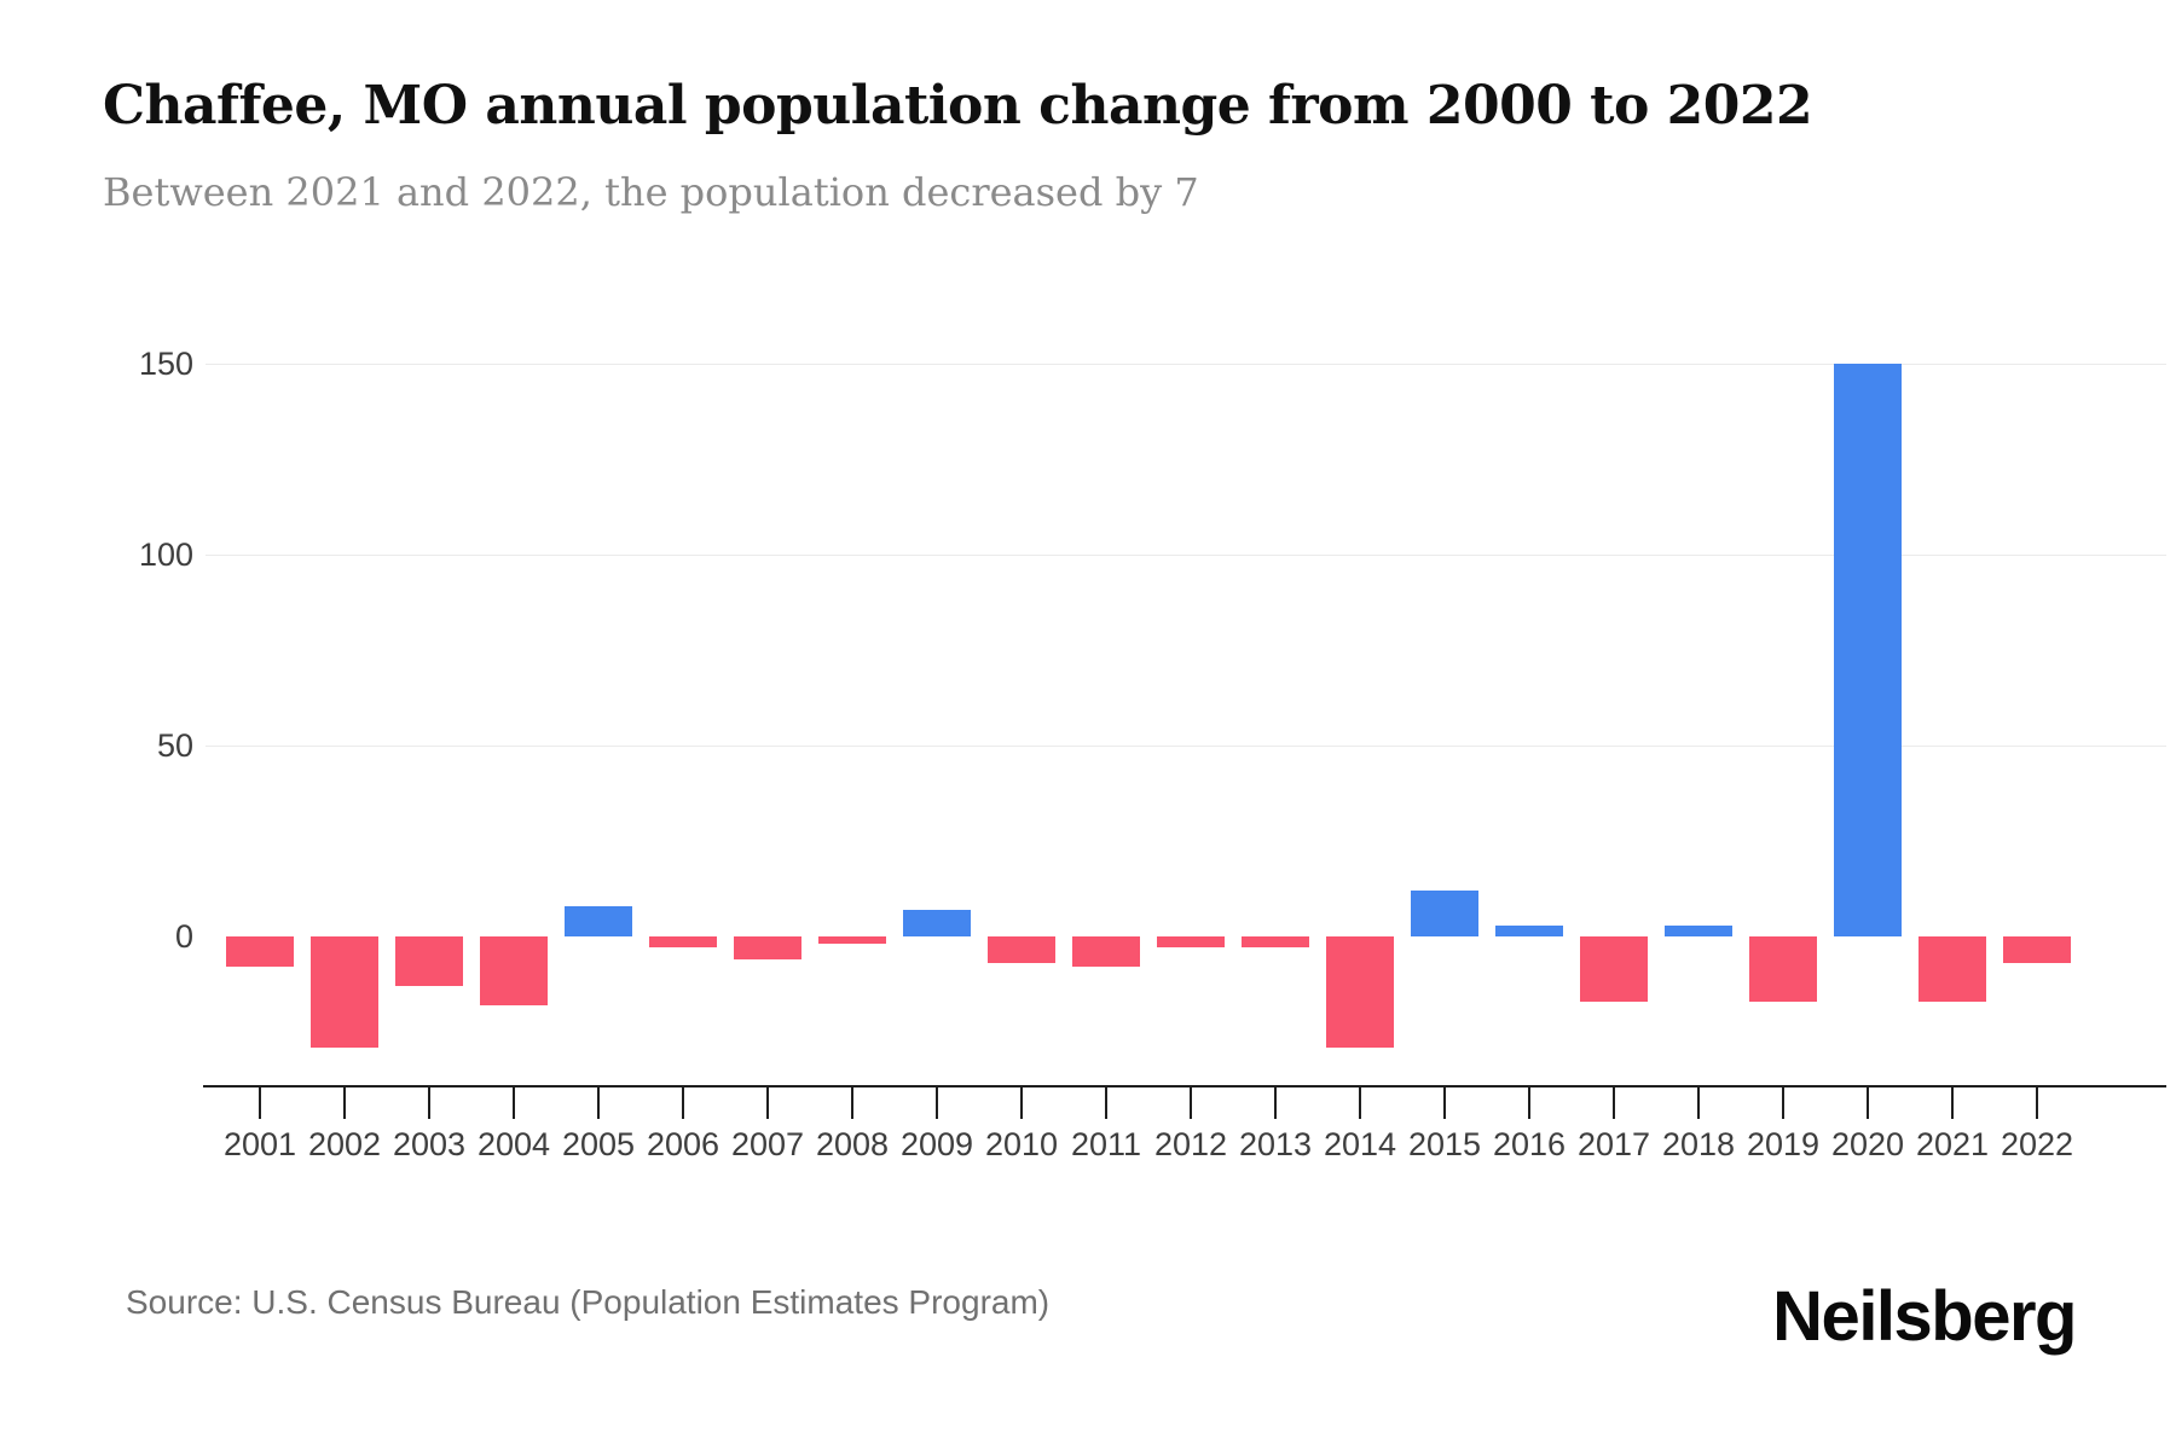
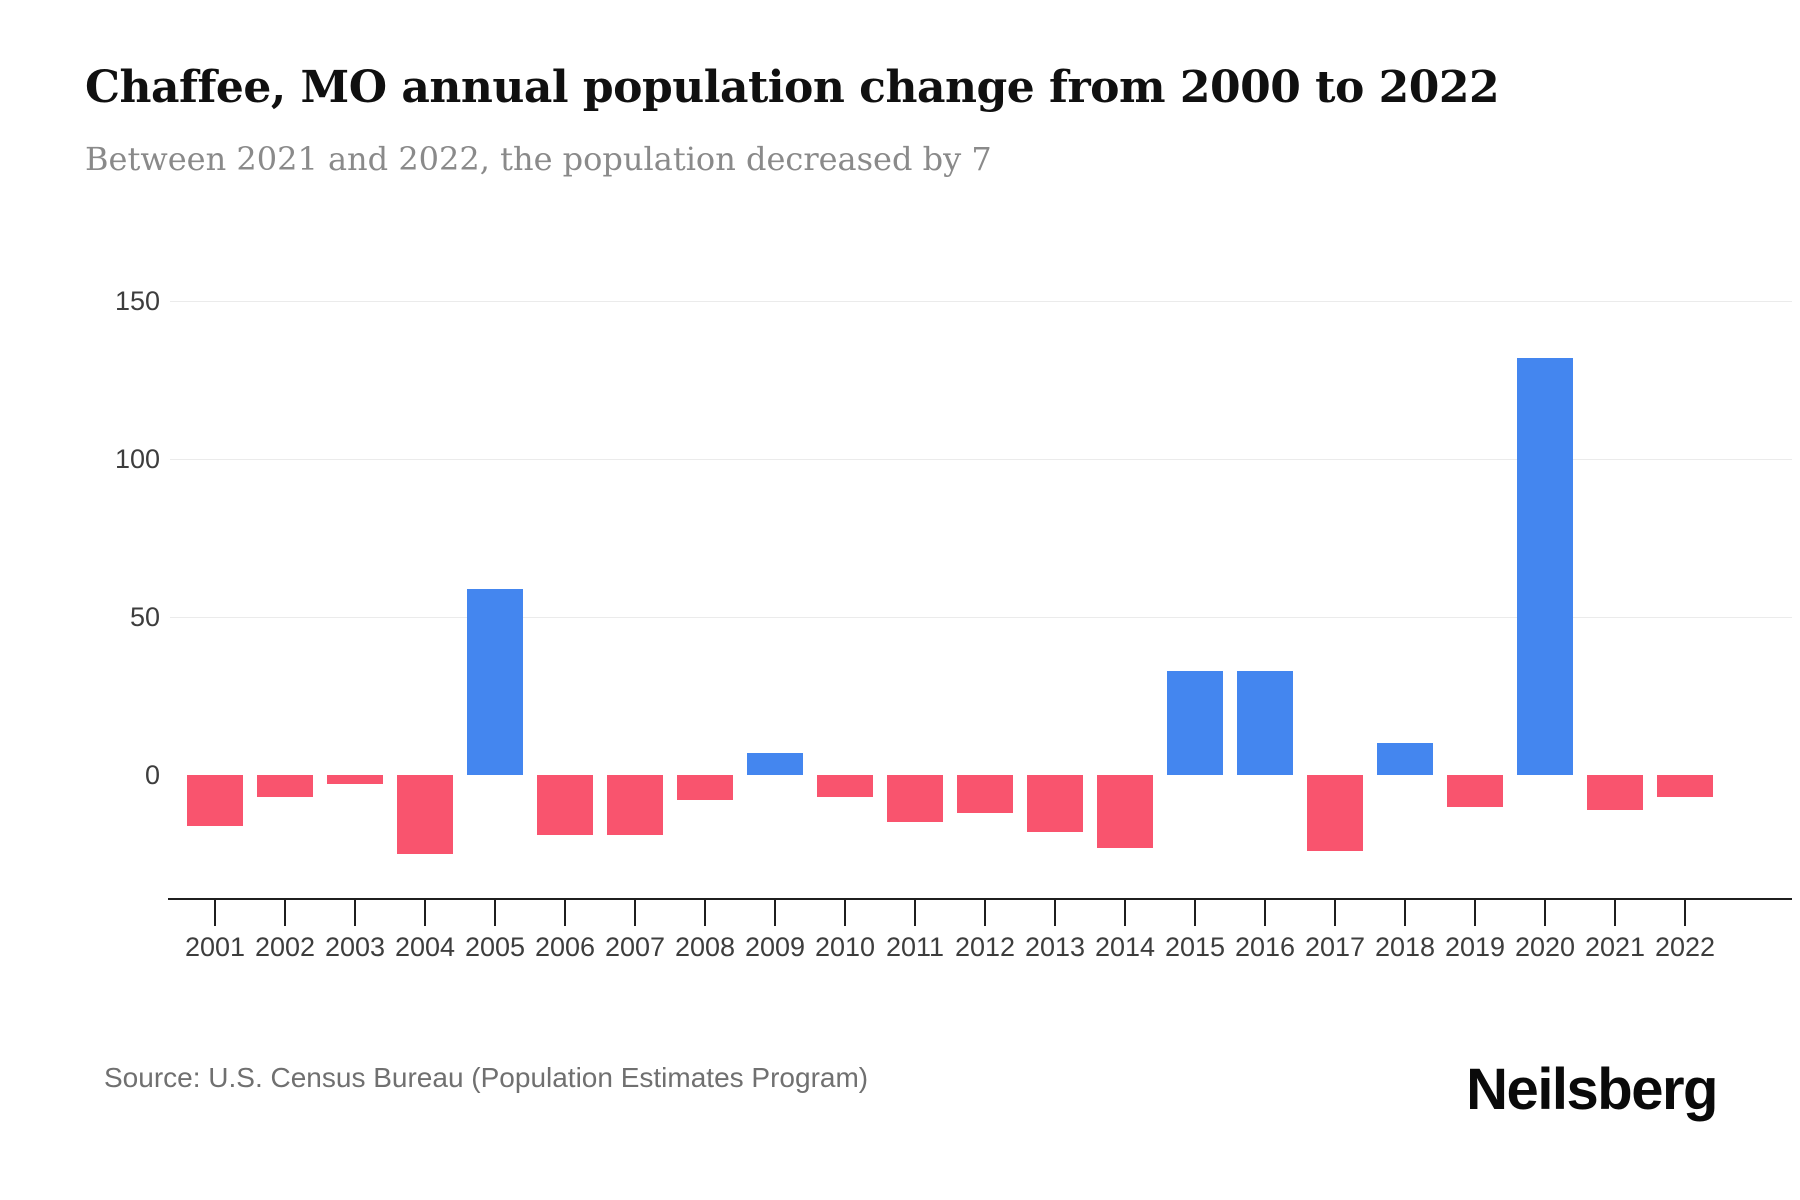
2001: -8 -> -16
2002: -29 -> -7
2003: -13 -> -3
2004: -18 -> -25
2005: 8 -> 59
2006: -3 -> -19
2007: -6 -> -19
2008: -2 -> -8
2011: -8 -> -15
2012: -3 -> -12
2013: -3 -> -18
2014: -29 -> -23
2015: 12 -> 33
2016: 3 -> 33
2017: -17 -> -24
2018: 3 -> 10
2019: -17 -> -10
2020: 150 -> 132
2021: -17 -> -11
